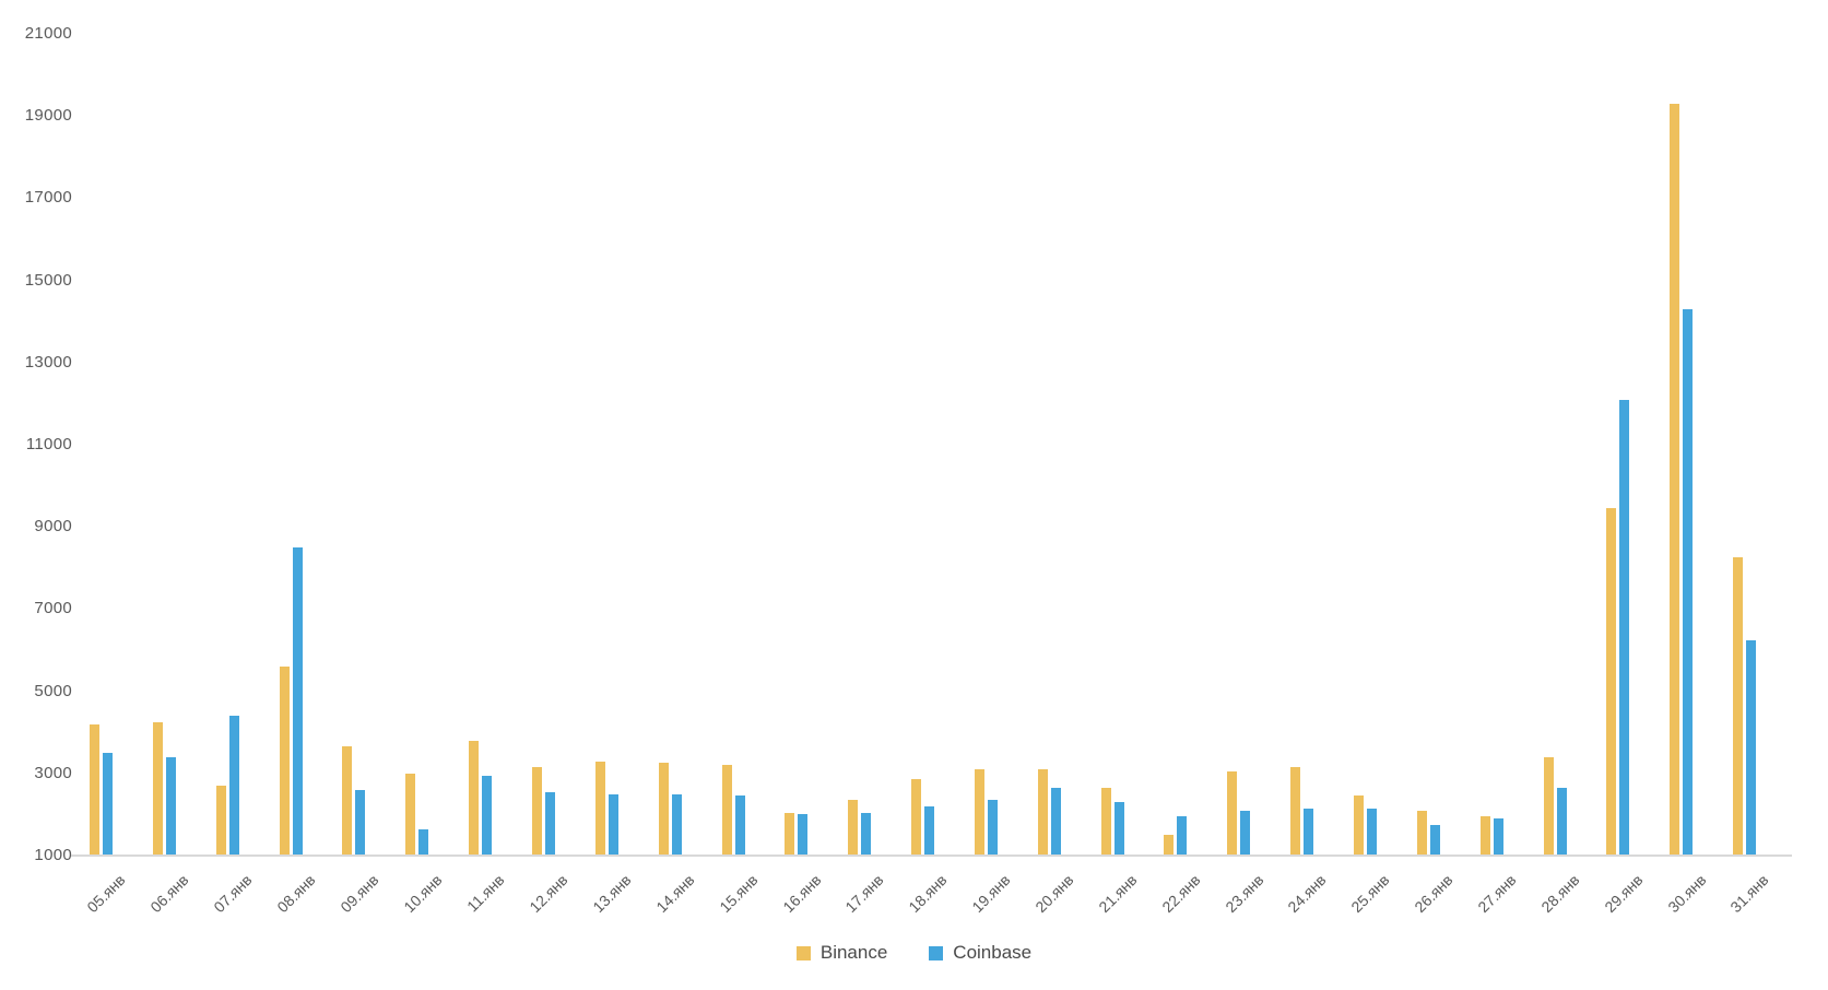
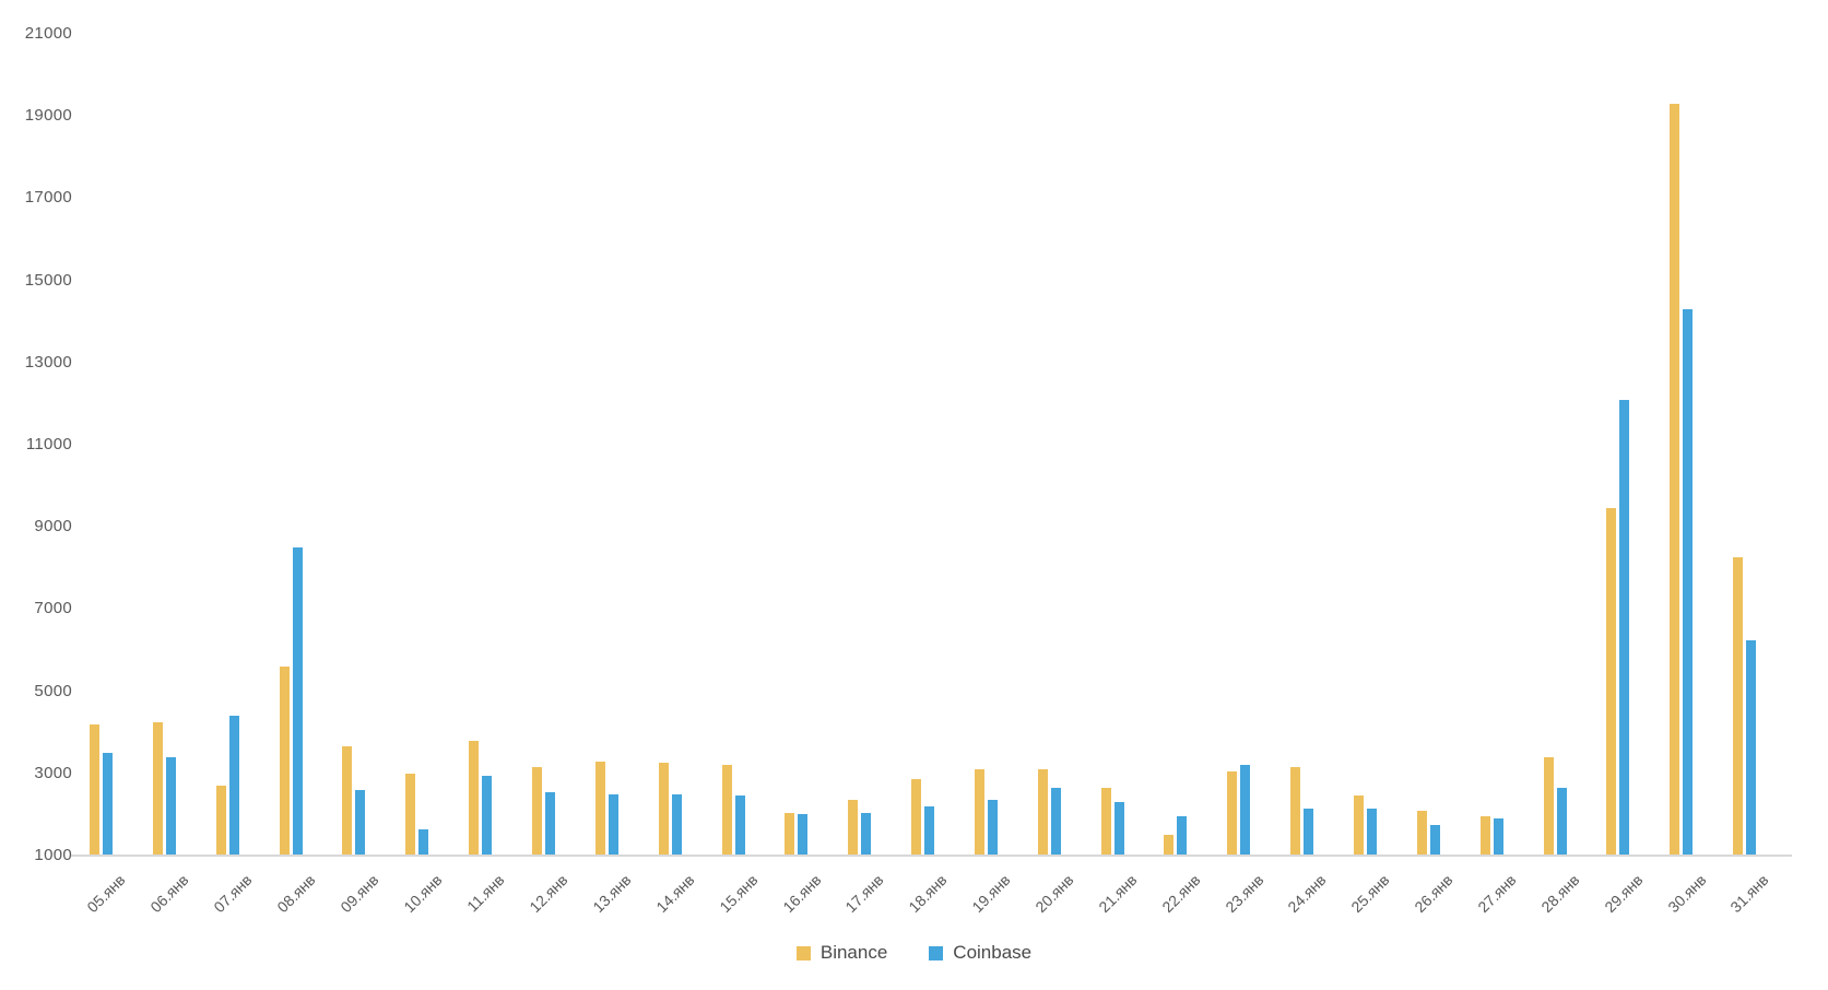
Coinbase/23.янв: 2100 -> 3200
